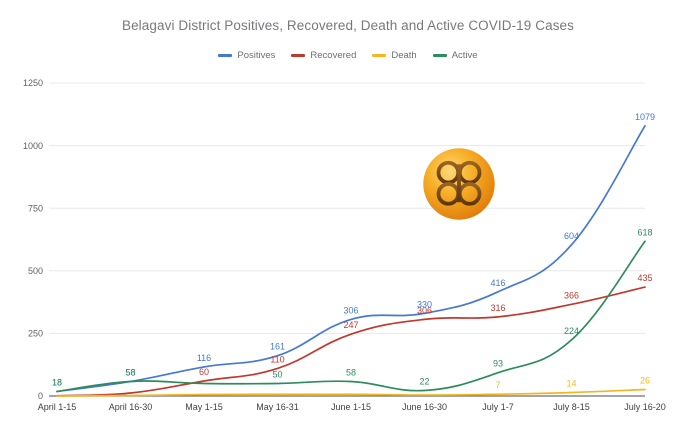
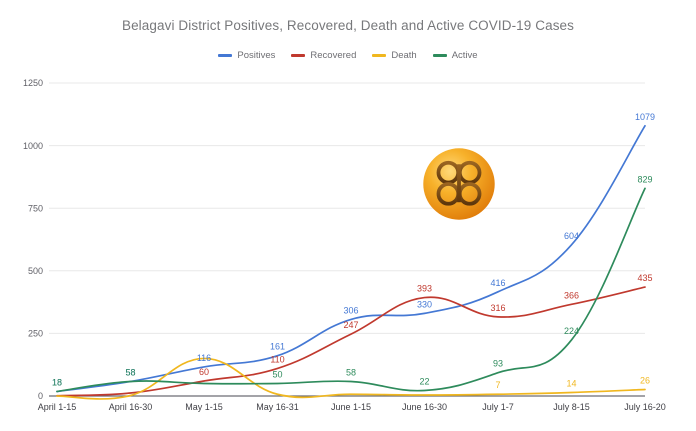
Death/May 1-15: 10 -> 150
Recovered/June 16-30: 306 -> 393
Active/July 16-20: 618 -> 829
